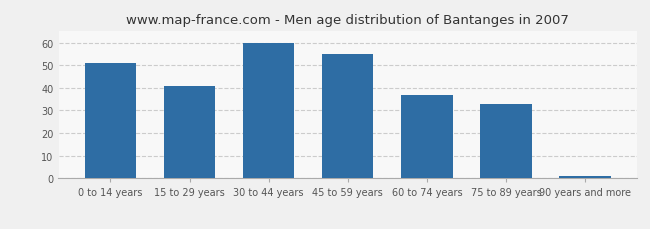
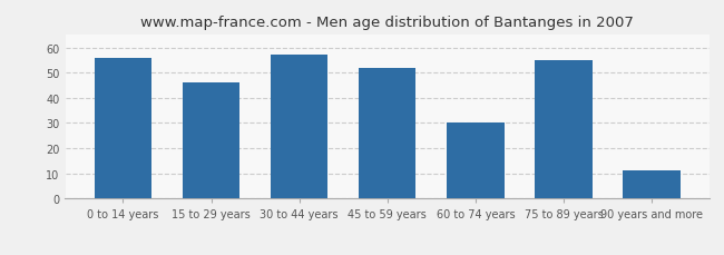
0 to 14 years: 51 -> 56
15 to 29 years: 41 -> 46
30 to 44 years: 60 -> 57
45 to 59 years: 55 -> 52
60 to 74 years: 37 -> 30
75 to 89 years: 33 -> 55
90 years and more: 1 -> 11
